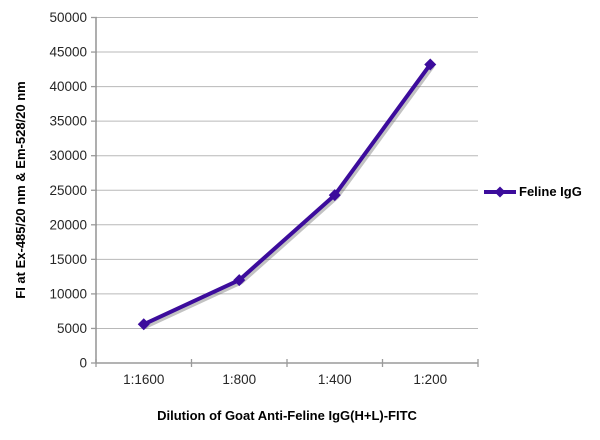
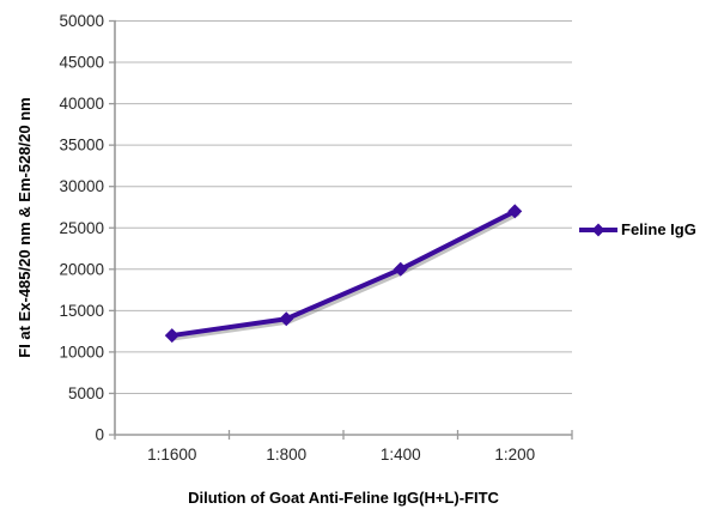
1:1600: 6000 -> 12000
1:800: 12000 -> 14000
1:400: 24000 -> 20000
1:200: 43000 -> 27000
